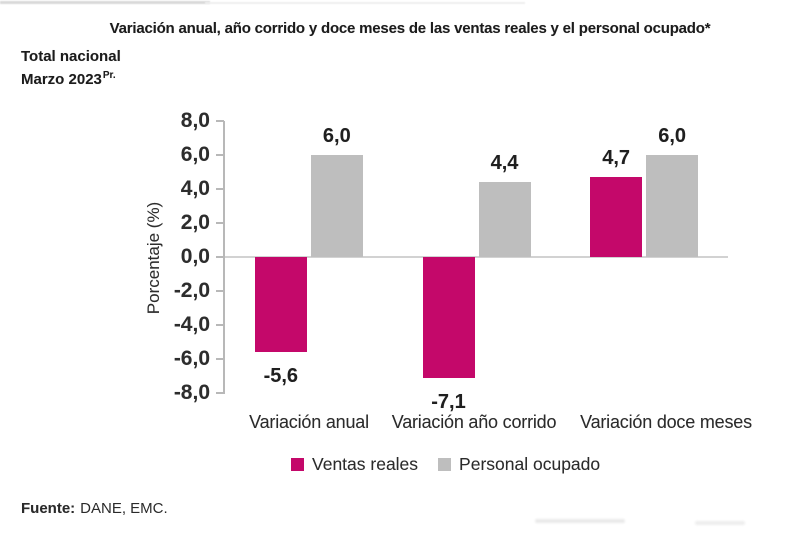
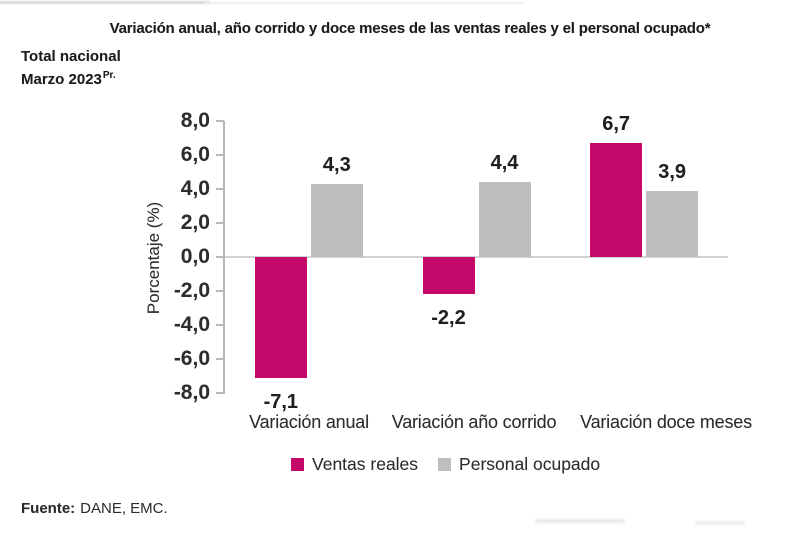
Ventas reales/Variación anual: -5,6 -> -7,1
Personal ocupado/Variación anual: 6,0 -> 4,3
Ventas reales/Variación año corrido: -7,1 -> -2,2
Ventas reales/Variación doce meses: 4,7 -> 6,7
Personal ocupado/Variación doce meses: 6,0 -> 3,9
